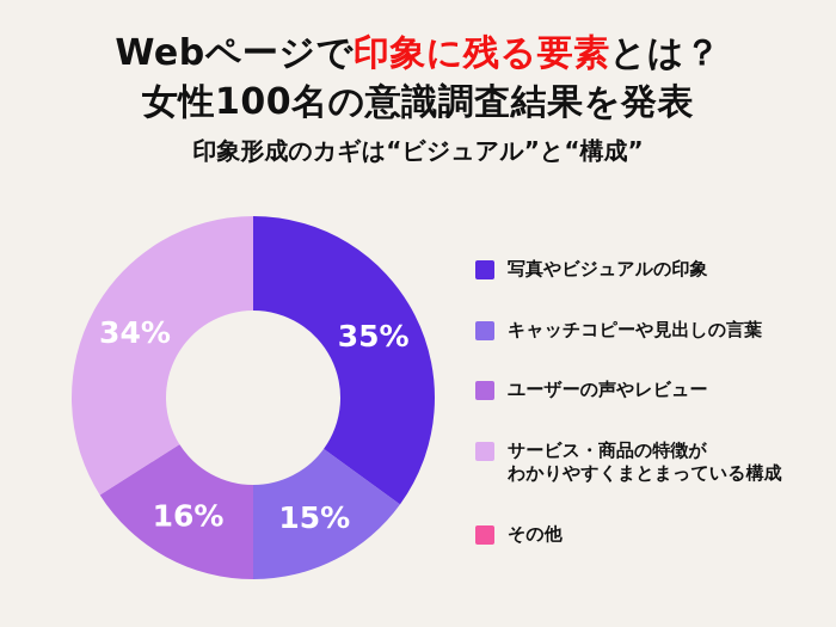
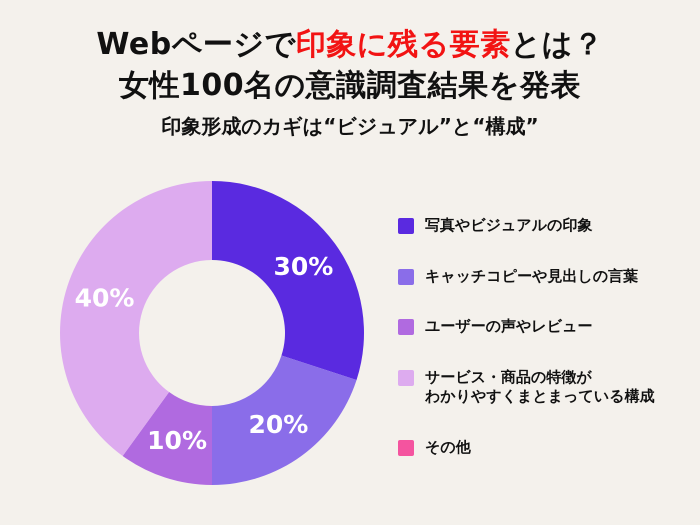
写真やビジュアルの印象: 35% -> 30%
キャッチコピーや見出しの言葉: 15% -> 20%
ユーザーの声やレビュー: 16% -> 10%
サービス・商品の特徴が わかりやすくまとまっている構成: 34% -> 40%
